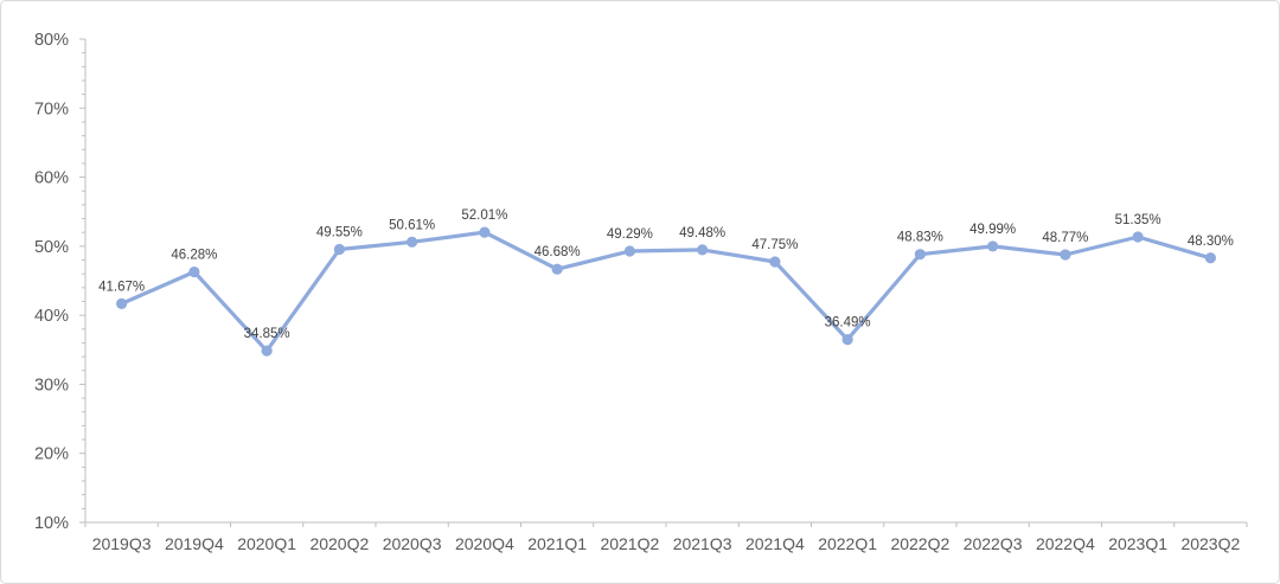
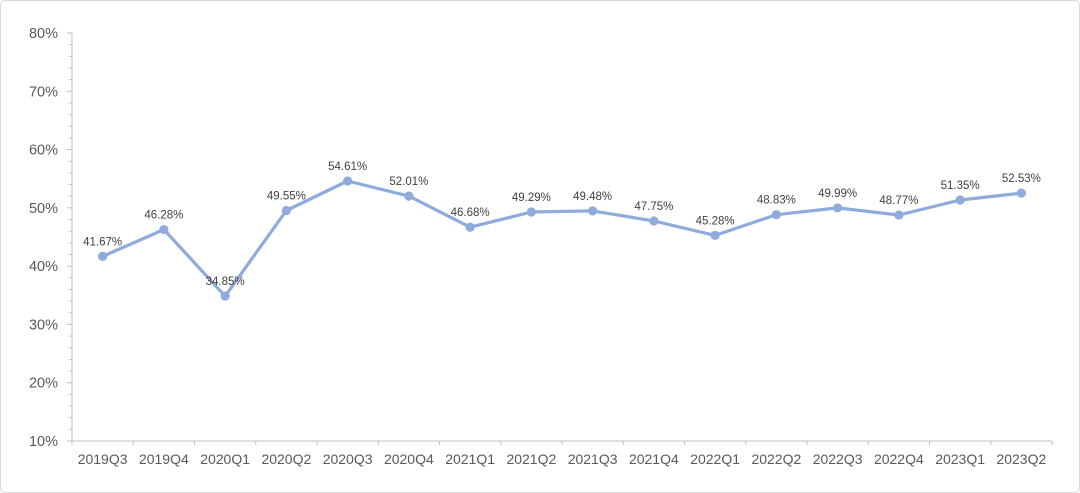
2020Q3: 50.61% -> 54.61%
2022Q1: 36.49% -> 45.28%
2023Q2: 48.30% -> 52.53%
